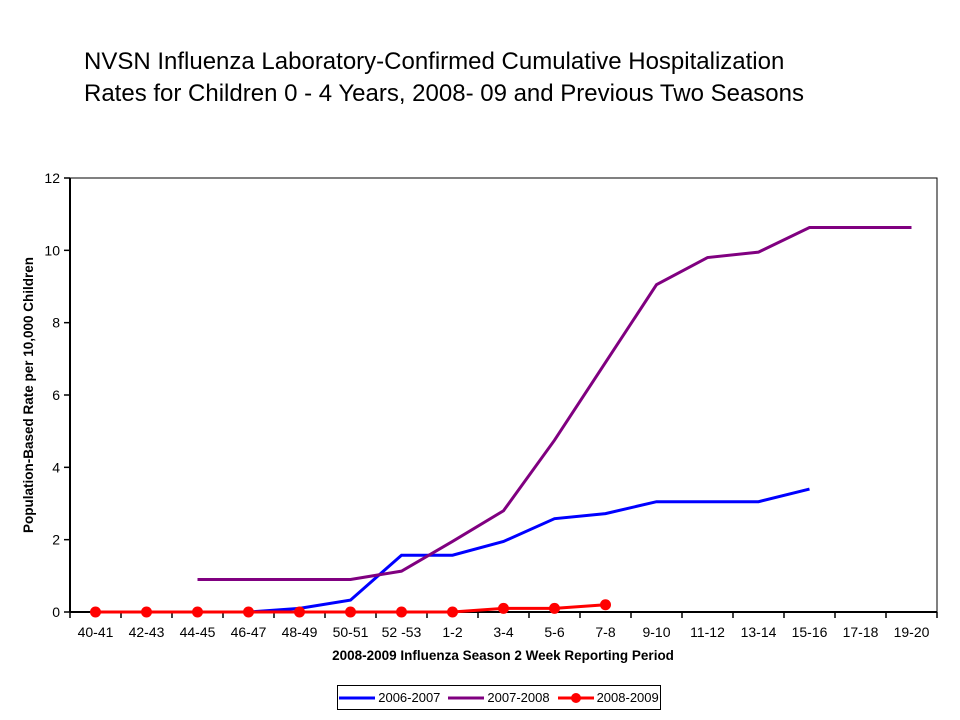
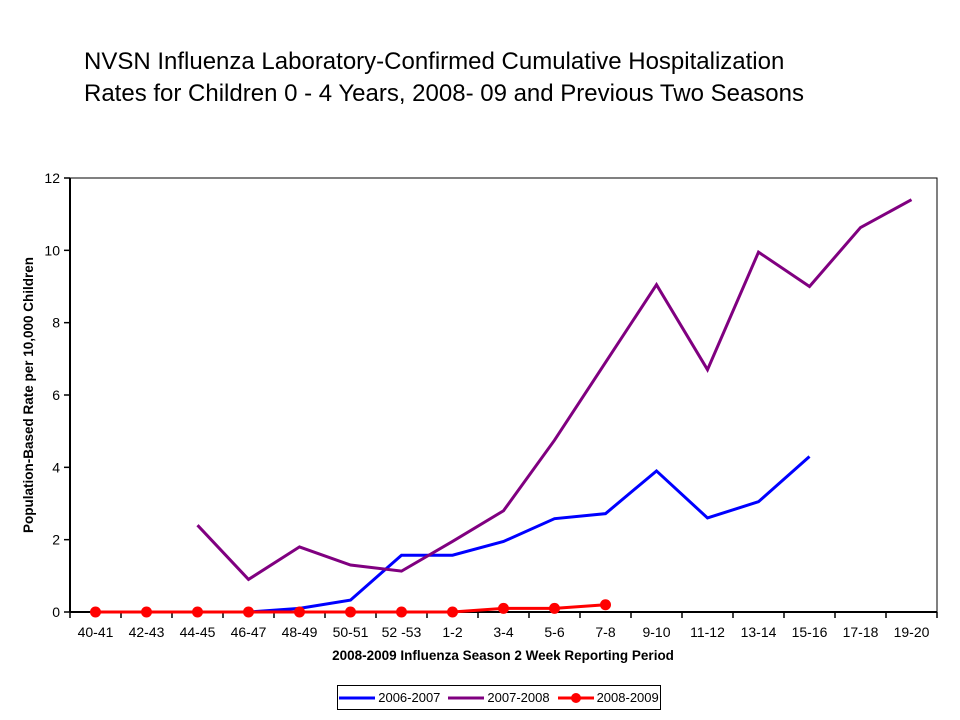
2007-2008/44-45: 0.9 -> 2.4
2007-2008/48-49: 0.9 -> 1.8
2007-2008/50-51: 0.9 -> 1.3
2006-2007/9-10: 3.0 -> 3.9
2006-2007/11-12: 3.0 -> 2.6
2007-2008/11-12: 9.8 -> 6.7
2006-2007/15-16: 3.4 -> 4.3
2007-2008/15-16: 10.6 -> 9.0
2007-2008/19-20: 10.6 -> 11.4
